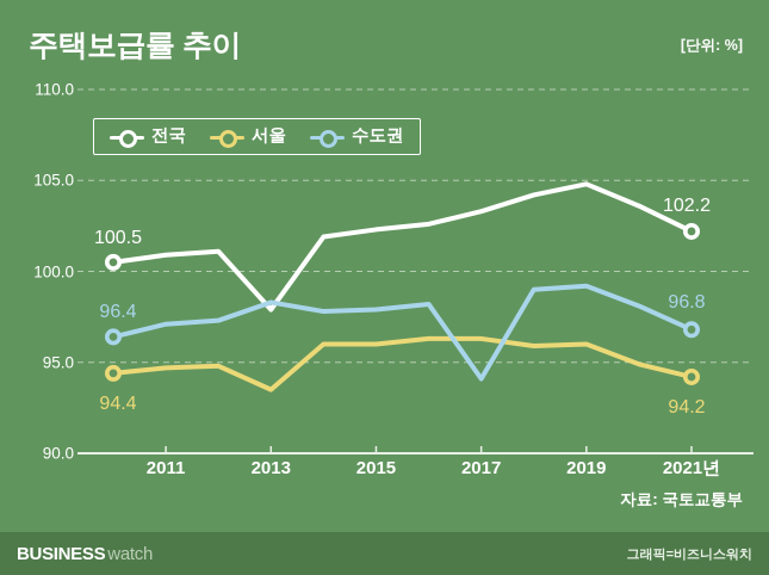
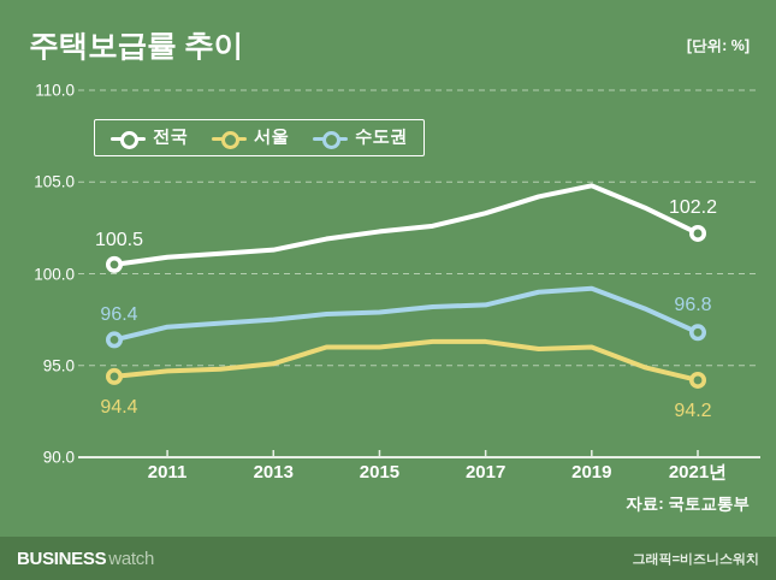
전국/2013: 97.9 -> 101.3
서울/2013: 93.5 -> 95.1
수도권/2013: 98.3 -> 97.5
수도권/2017: 94.1 -> 98.3
